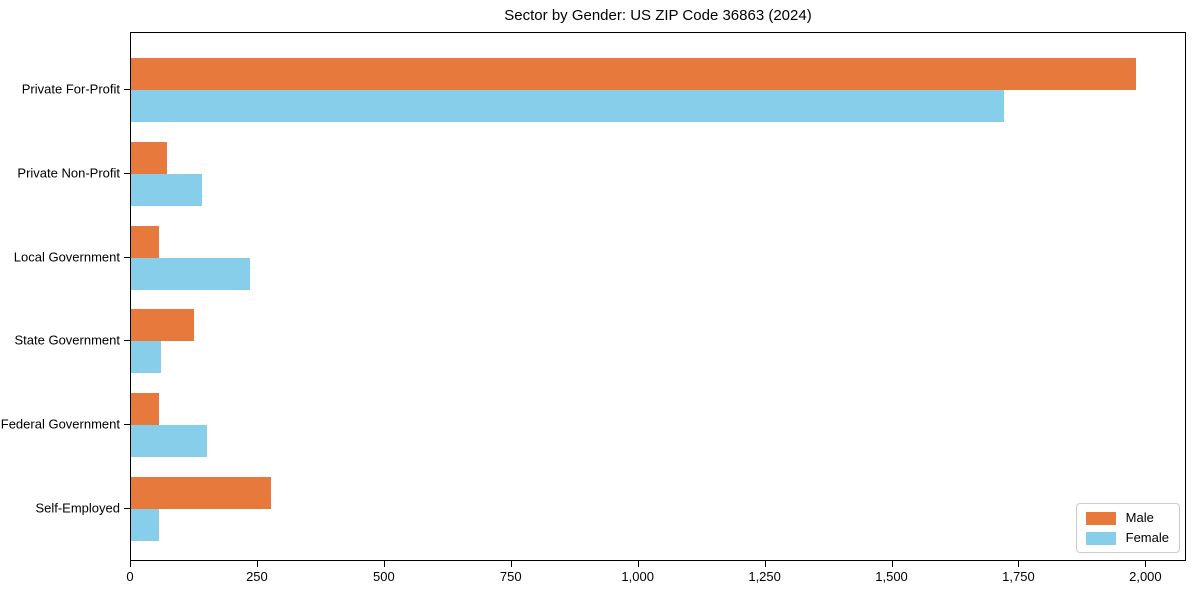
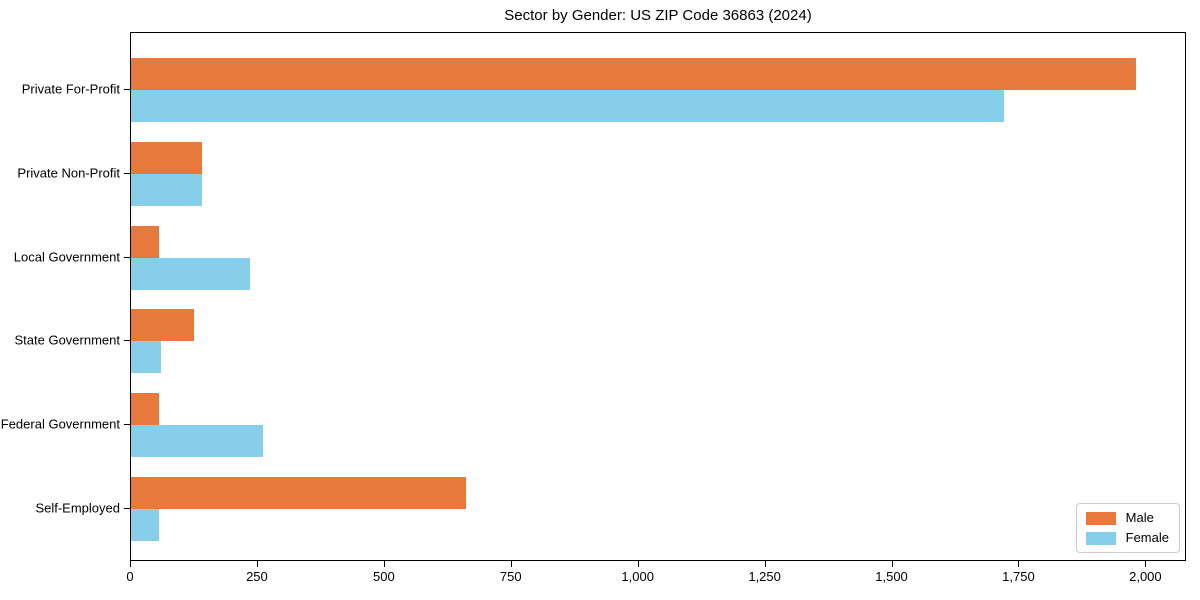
Male/Private Non-Profit: 70 -> 140
Female/Federal Government: 150 -> 260
Male/Self-Employed: 280 -> 660
